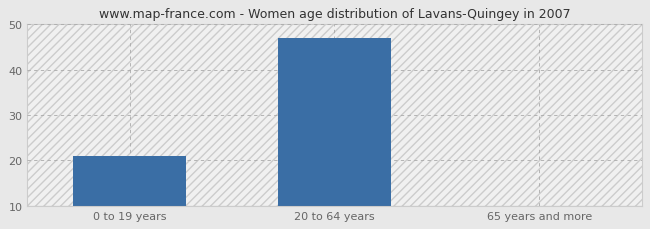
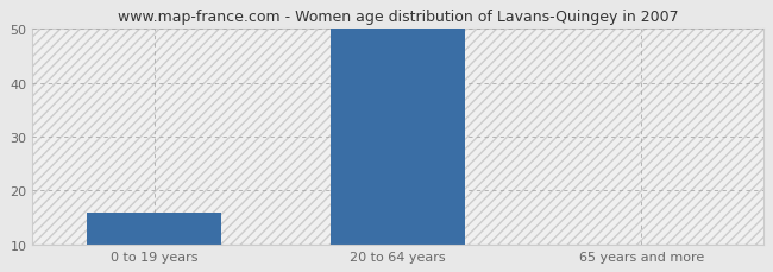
0 to 19 years: 21 -> 16
20 to 64 years: 47 -> 50
